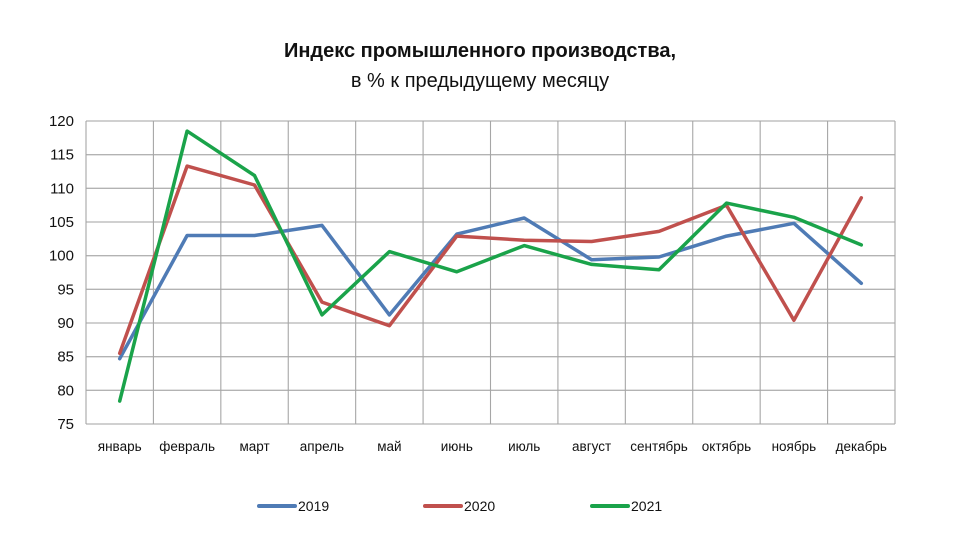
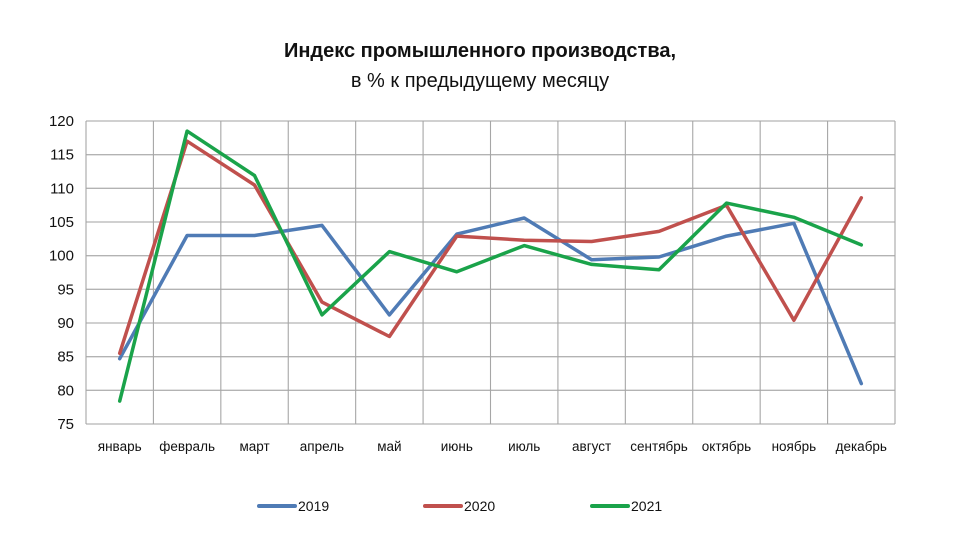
2020/февраль: 113 -> 117
2020/май: 90 -> 88
2019/декабрь: 96 -> 81
